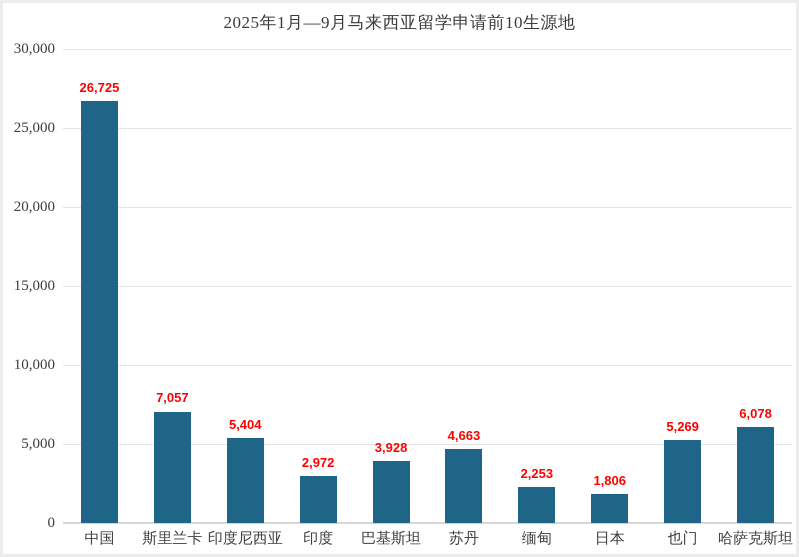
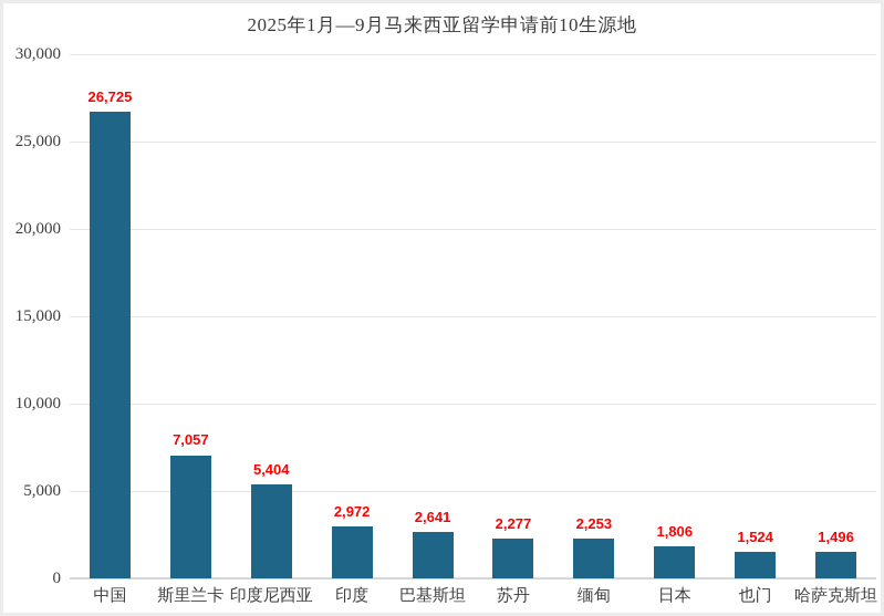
巴基斯坦: 3,928 -> 2,641
苏丹: 4,663 -> 2,277
也门: 5,269 -> 1,524
哈萨克斯坦: 6,078 -> 1,496
